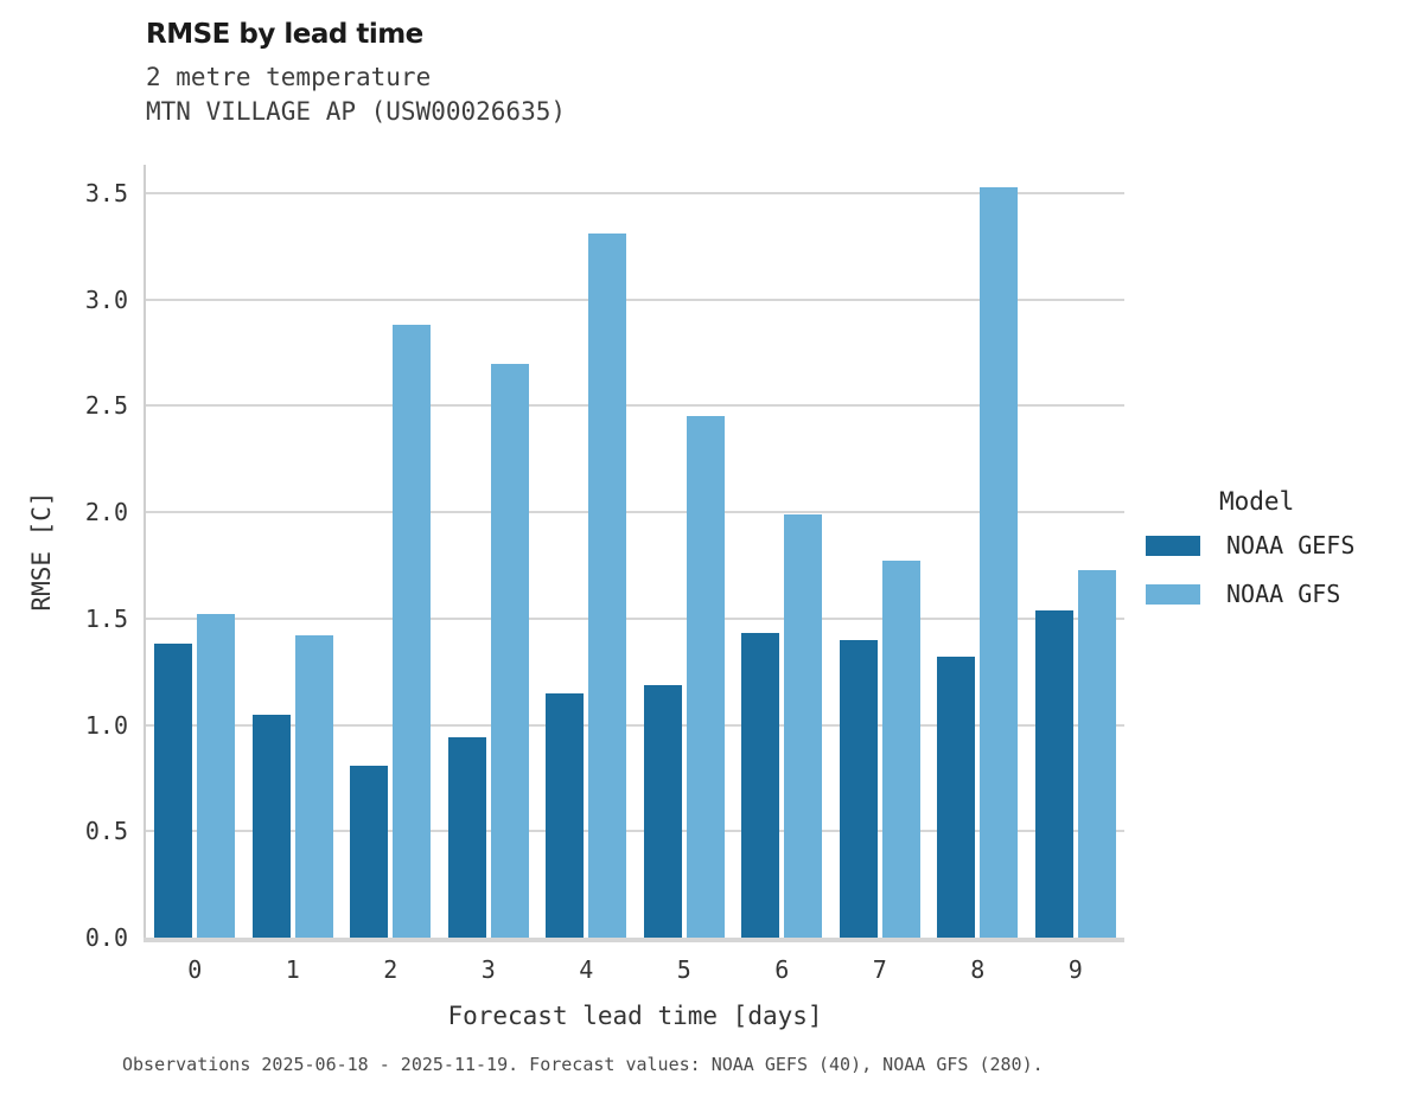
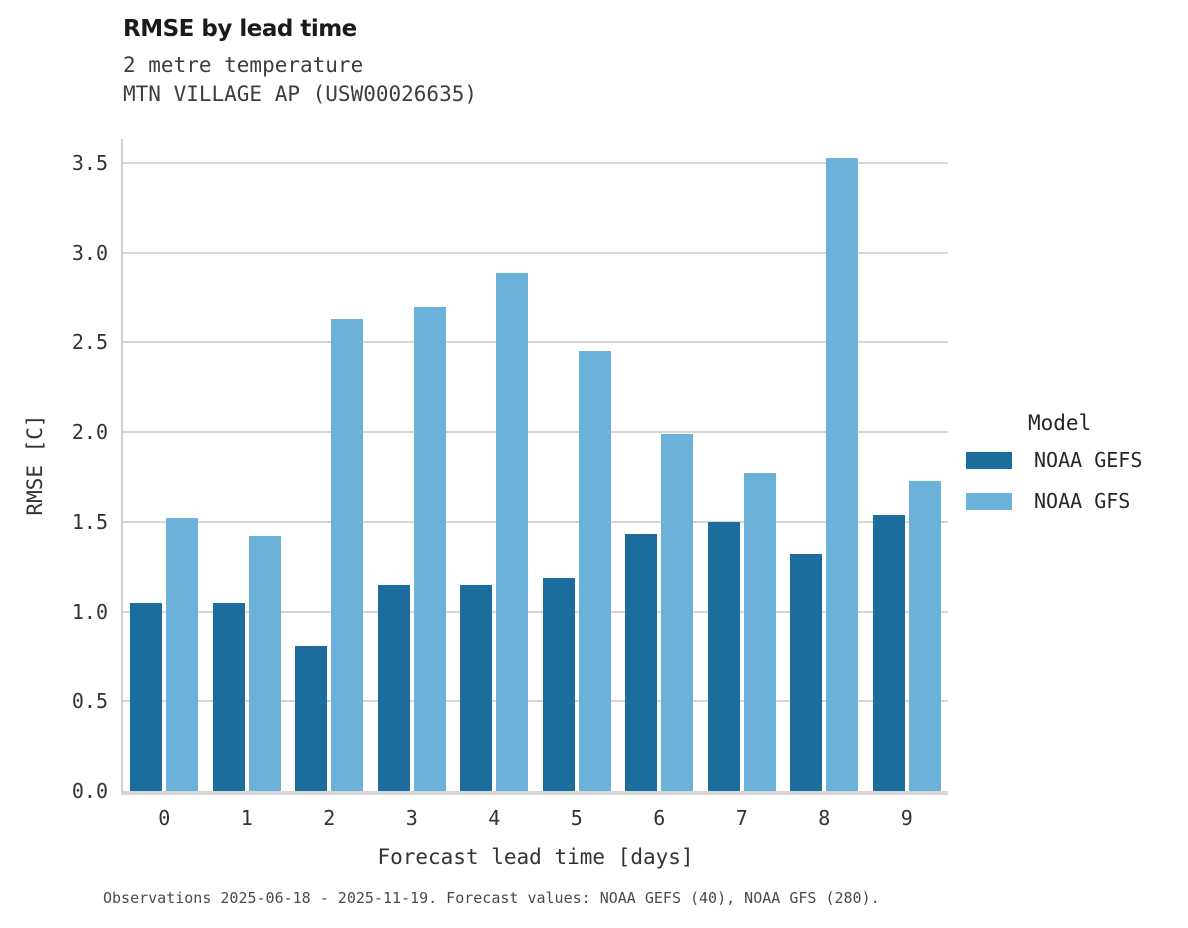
NOAA GEFS/0: 1.38 -> 1.05
NOAA GFS/2: 2.88 -> 2.63
NOAA GEFS/3: 0.94 -> 1.15
NOAA GFS/4: 3.31 -> 2.89
NOAA GEFS/7: 1.40 -> 1.50
